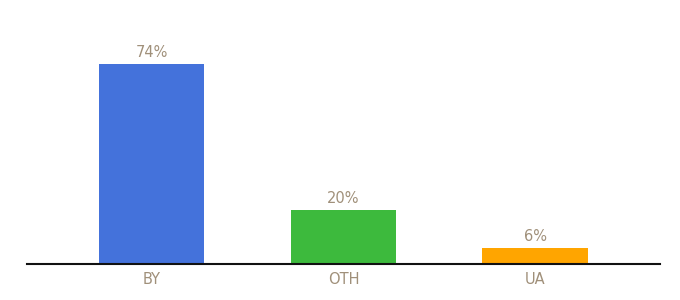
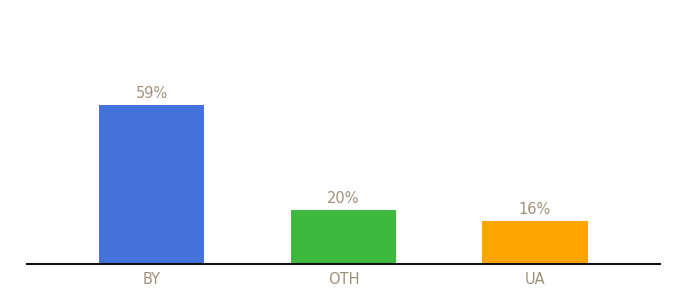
BY: 74% -> 59%
UA: 6% -> 16%
